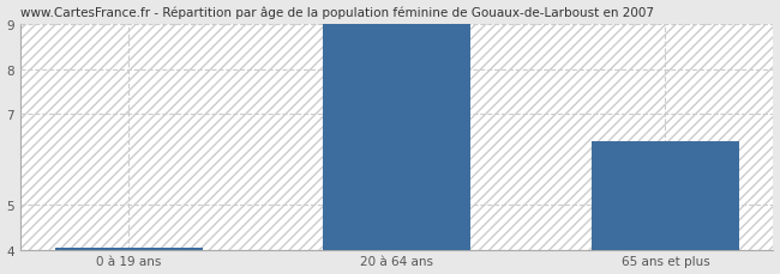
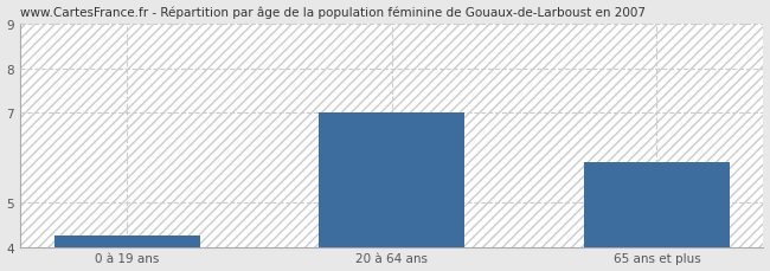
0 à 19 ans: 4.05 -> 4.25
20 à 64 ans: 9.00 -> 7.00
65 ans et plus: 6.40 -> 5.90
